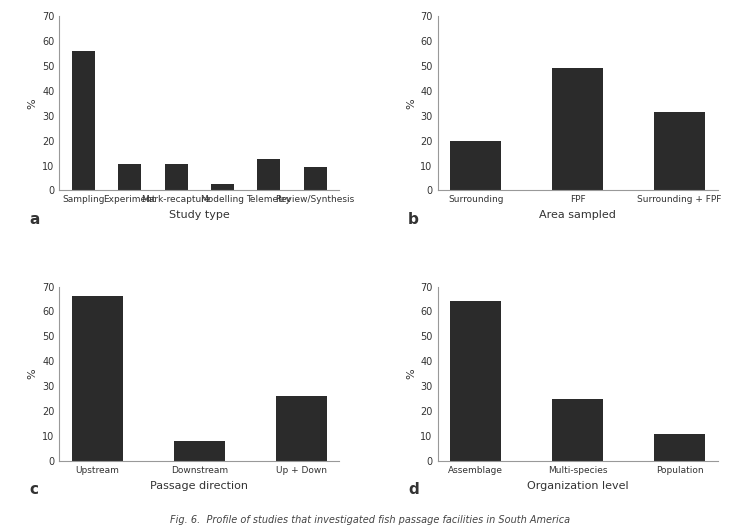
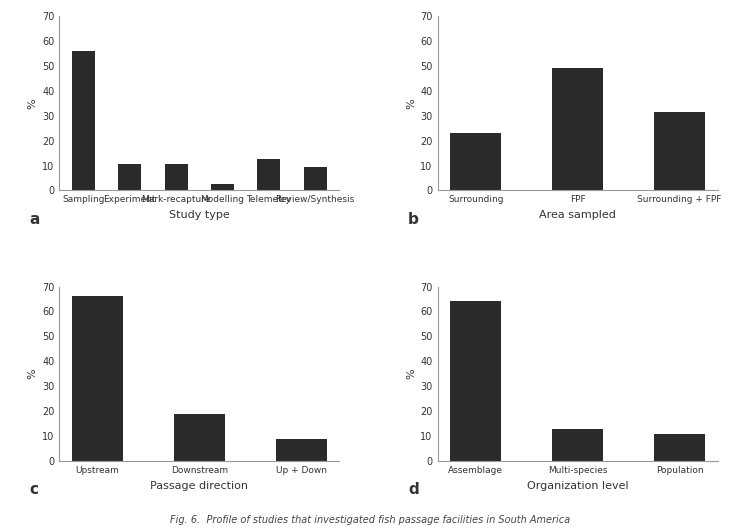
Surrounding: 20.0 -> 23.0
Downstream: 8 -> 19
Up + Down: 26 -> 9
Multi-species: 25 -> 13
